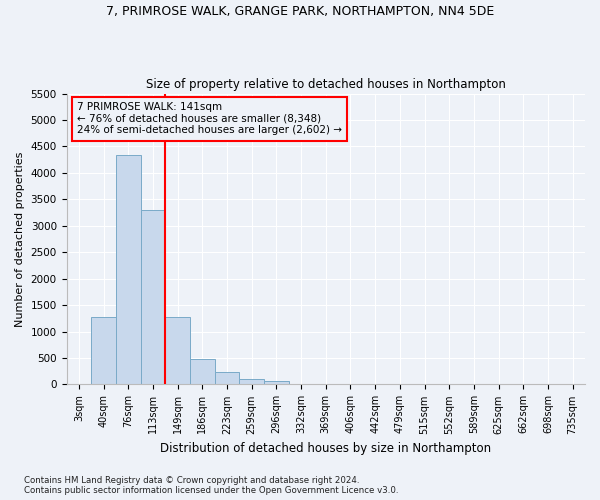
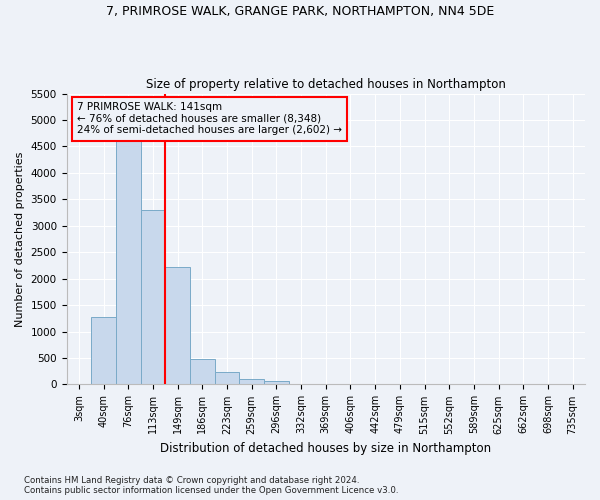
76sqm: 4340 -> 4600
149sqm: 1280 -> 2220
